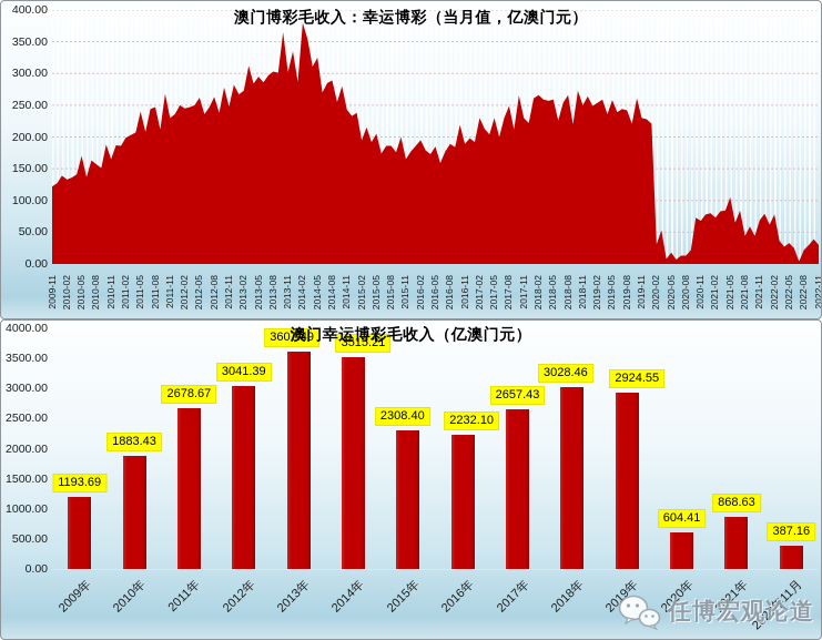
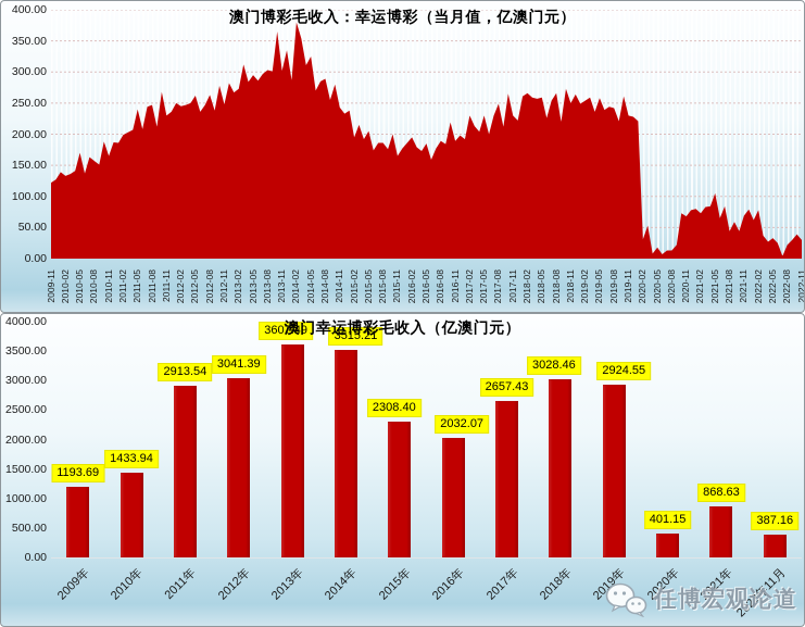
澳门幸运博彩毛收入（亿澳门元）/2010年: 1883.43 -> 1433.94
澳门幸运博彩毛收入（亿澳门元）/2011年: 2678.67 -> 2913.54
澳门幸运博彩毛收入（亿澳门元）/2016年: 2232.10 -> 2032.07
澳门幸运博彩毛收入（亿澳门元）/2020年: 604.41 -> 401.15
